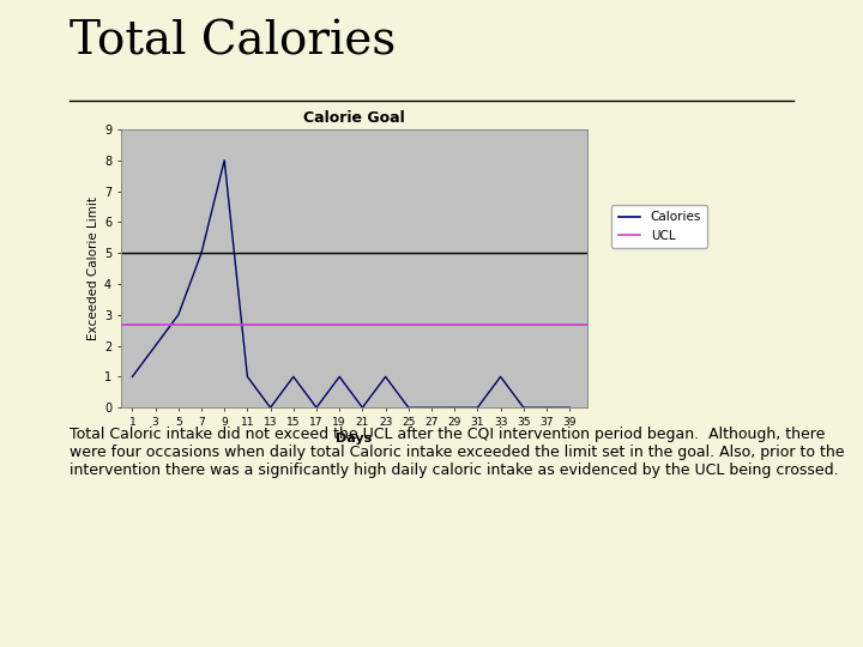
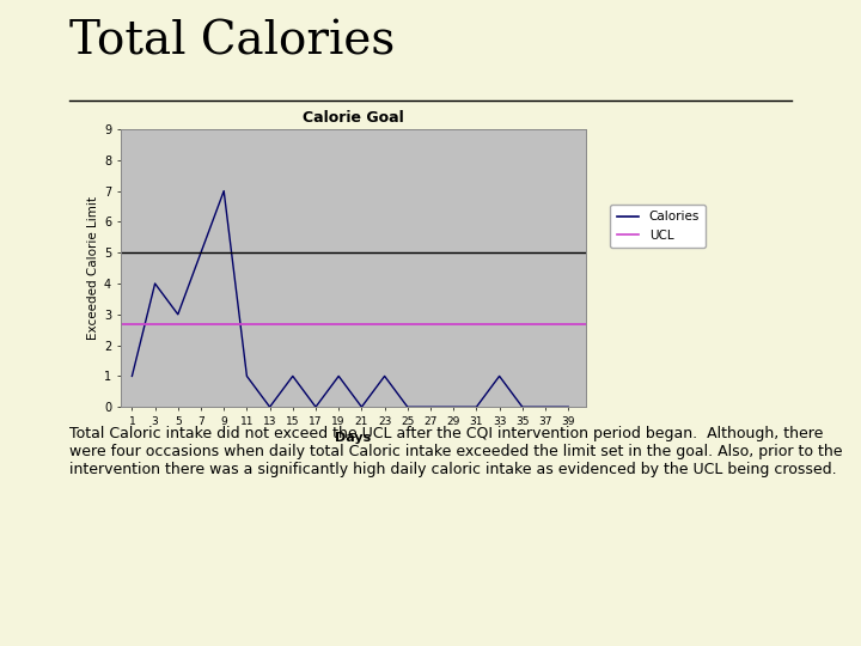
3: 2 -> 4
9: 8 -> 7
